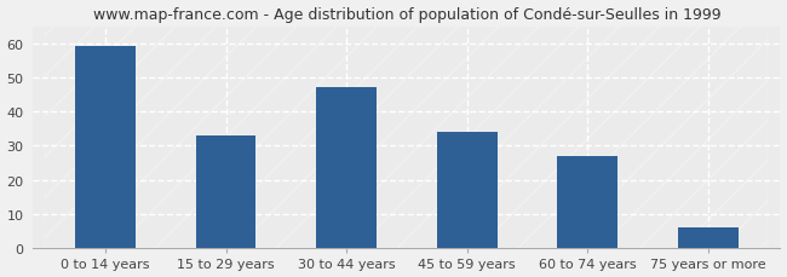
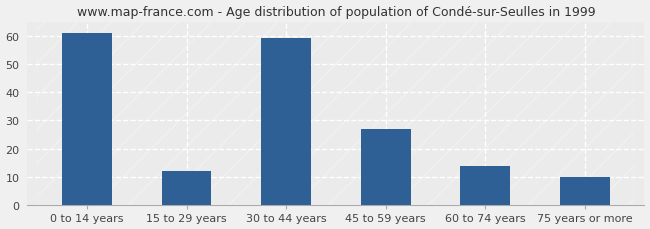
0 to 14 years: 59 -> 61
15 to 29 years: 33 -> 12
30 to 44 years: 47 -> 59
45 to 59 years: 34 -> 27
60 to 74 years: 27 -> 14
75 years or more: 6 -> 10
